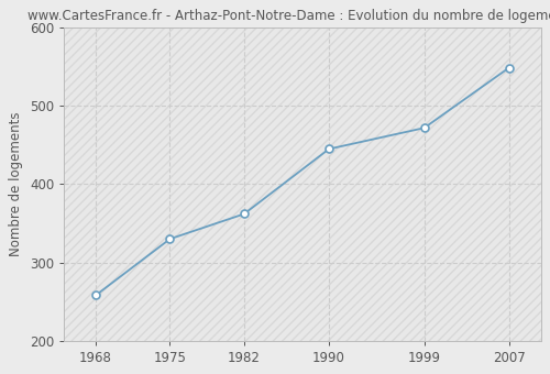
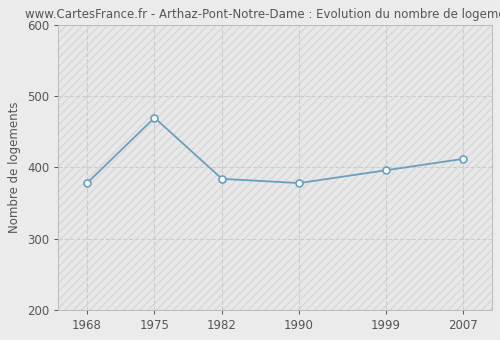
1968: 258 -> 378
1975: 330 -> 470
1982: 362 -> 384
1990: 445 -> 378
1999: 472 -> 396
2007: 549 -> 412
